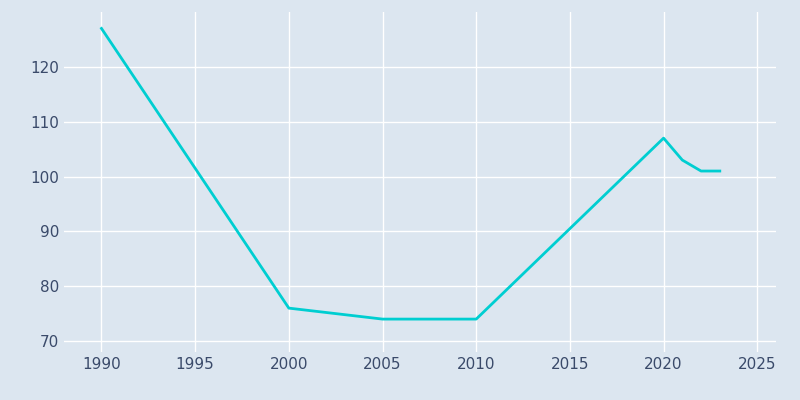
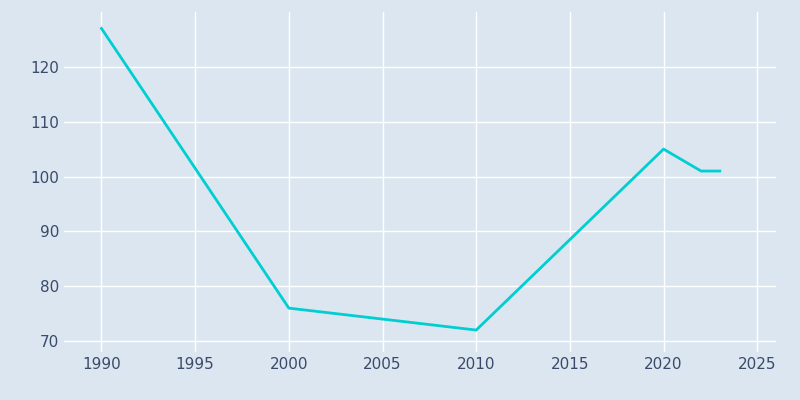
2010: 74 -> 72
2020: 107 -> 105
